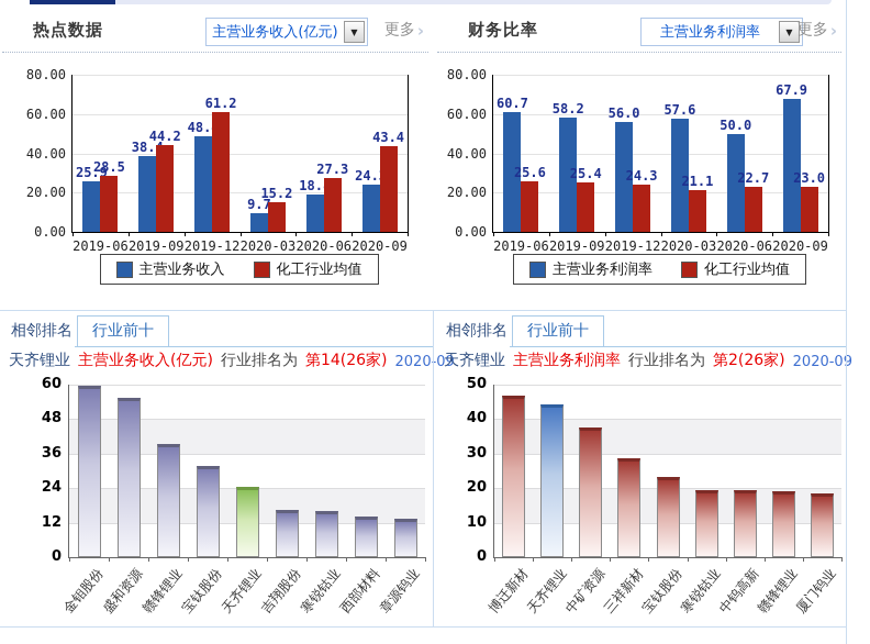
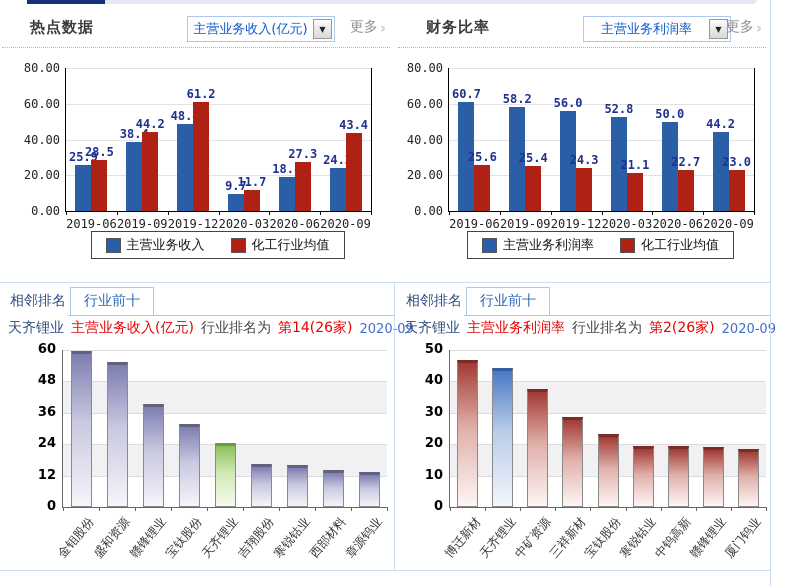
热点数据 主营业务收入(亿元)/化工行业均值/2020-03: 15.2 -> 11.7
财务比率 主营业务利润率/主营业务利润率/2020-03: 57.6 -> 52.8
财务比率 主营业务利润率/主营业务利润率/2020-09: 67.9 -> 44.2
